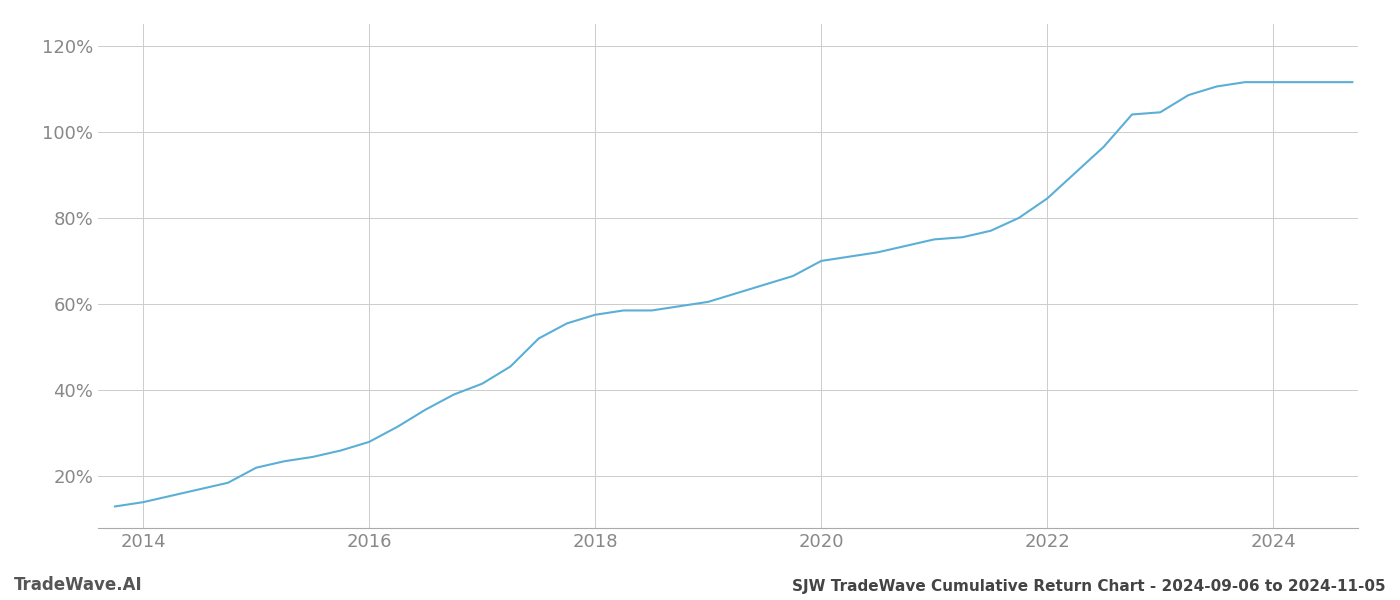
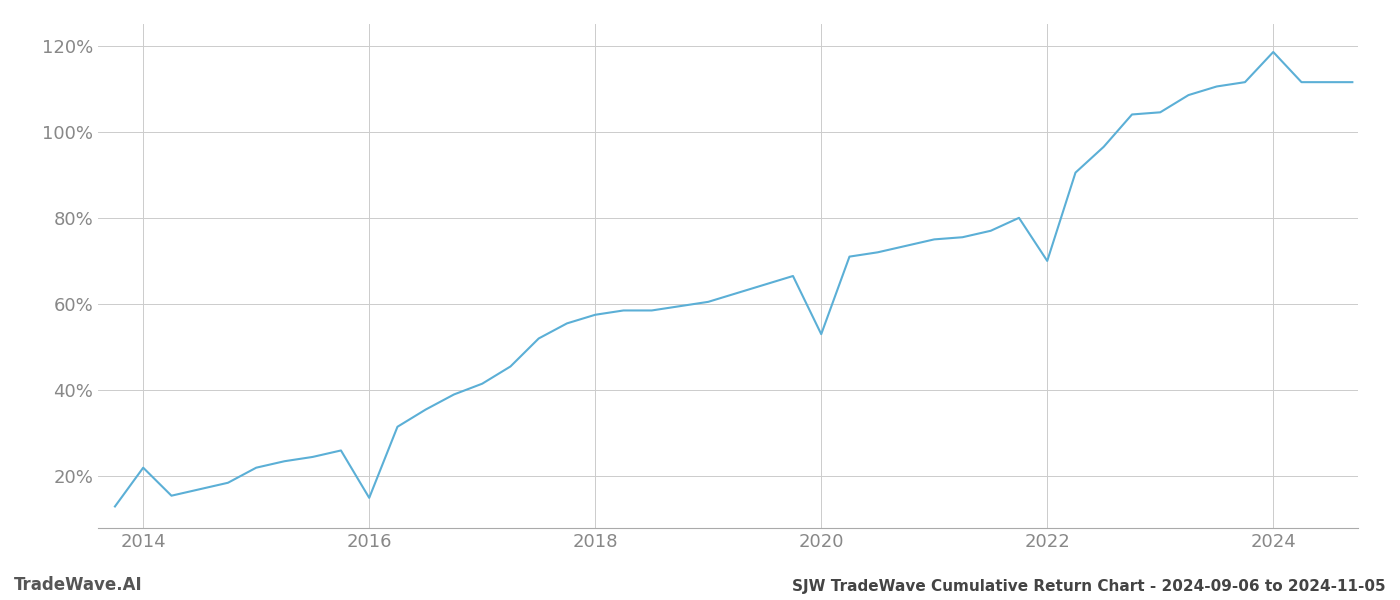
2014: 14.0% -> 22.0%
2016: 28.0% -> 15.0%
2020: 70.0% -> 53.0%
2022: 84.5% -> 70.0%
2024: 111.5% -> 118.5%
